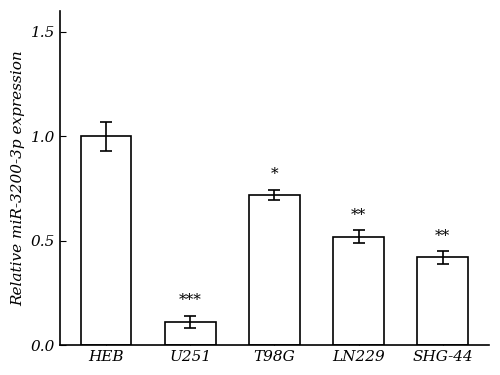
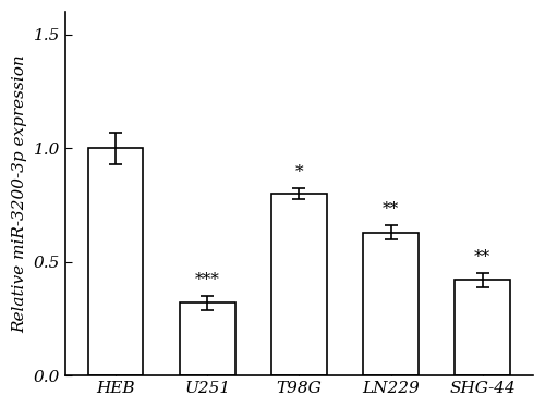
U251: 0.11 -> 0.32
T98G: 0.72 -> 0.80
LN229: 0.52 -> 0.63
